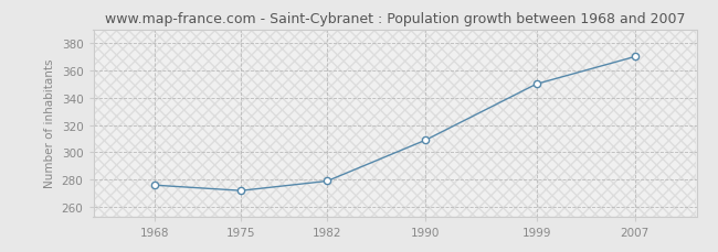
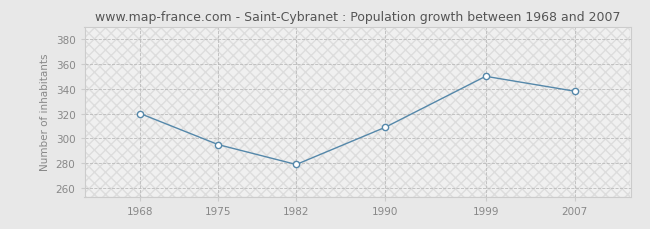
1968: 276 -> 320
1975: 272 -> 295
2007: 370 -> 338
